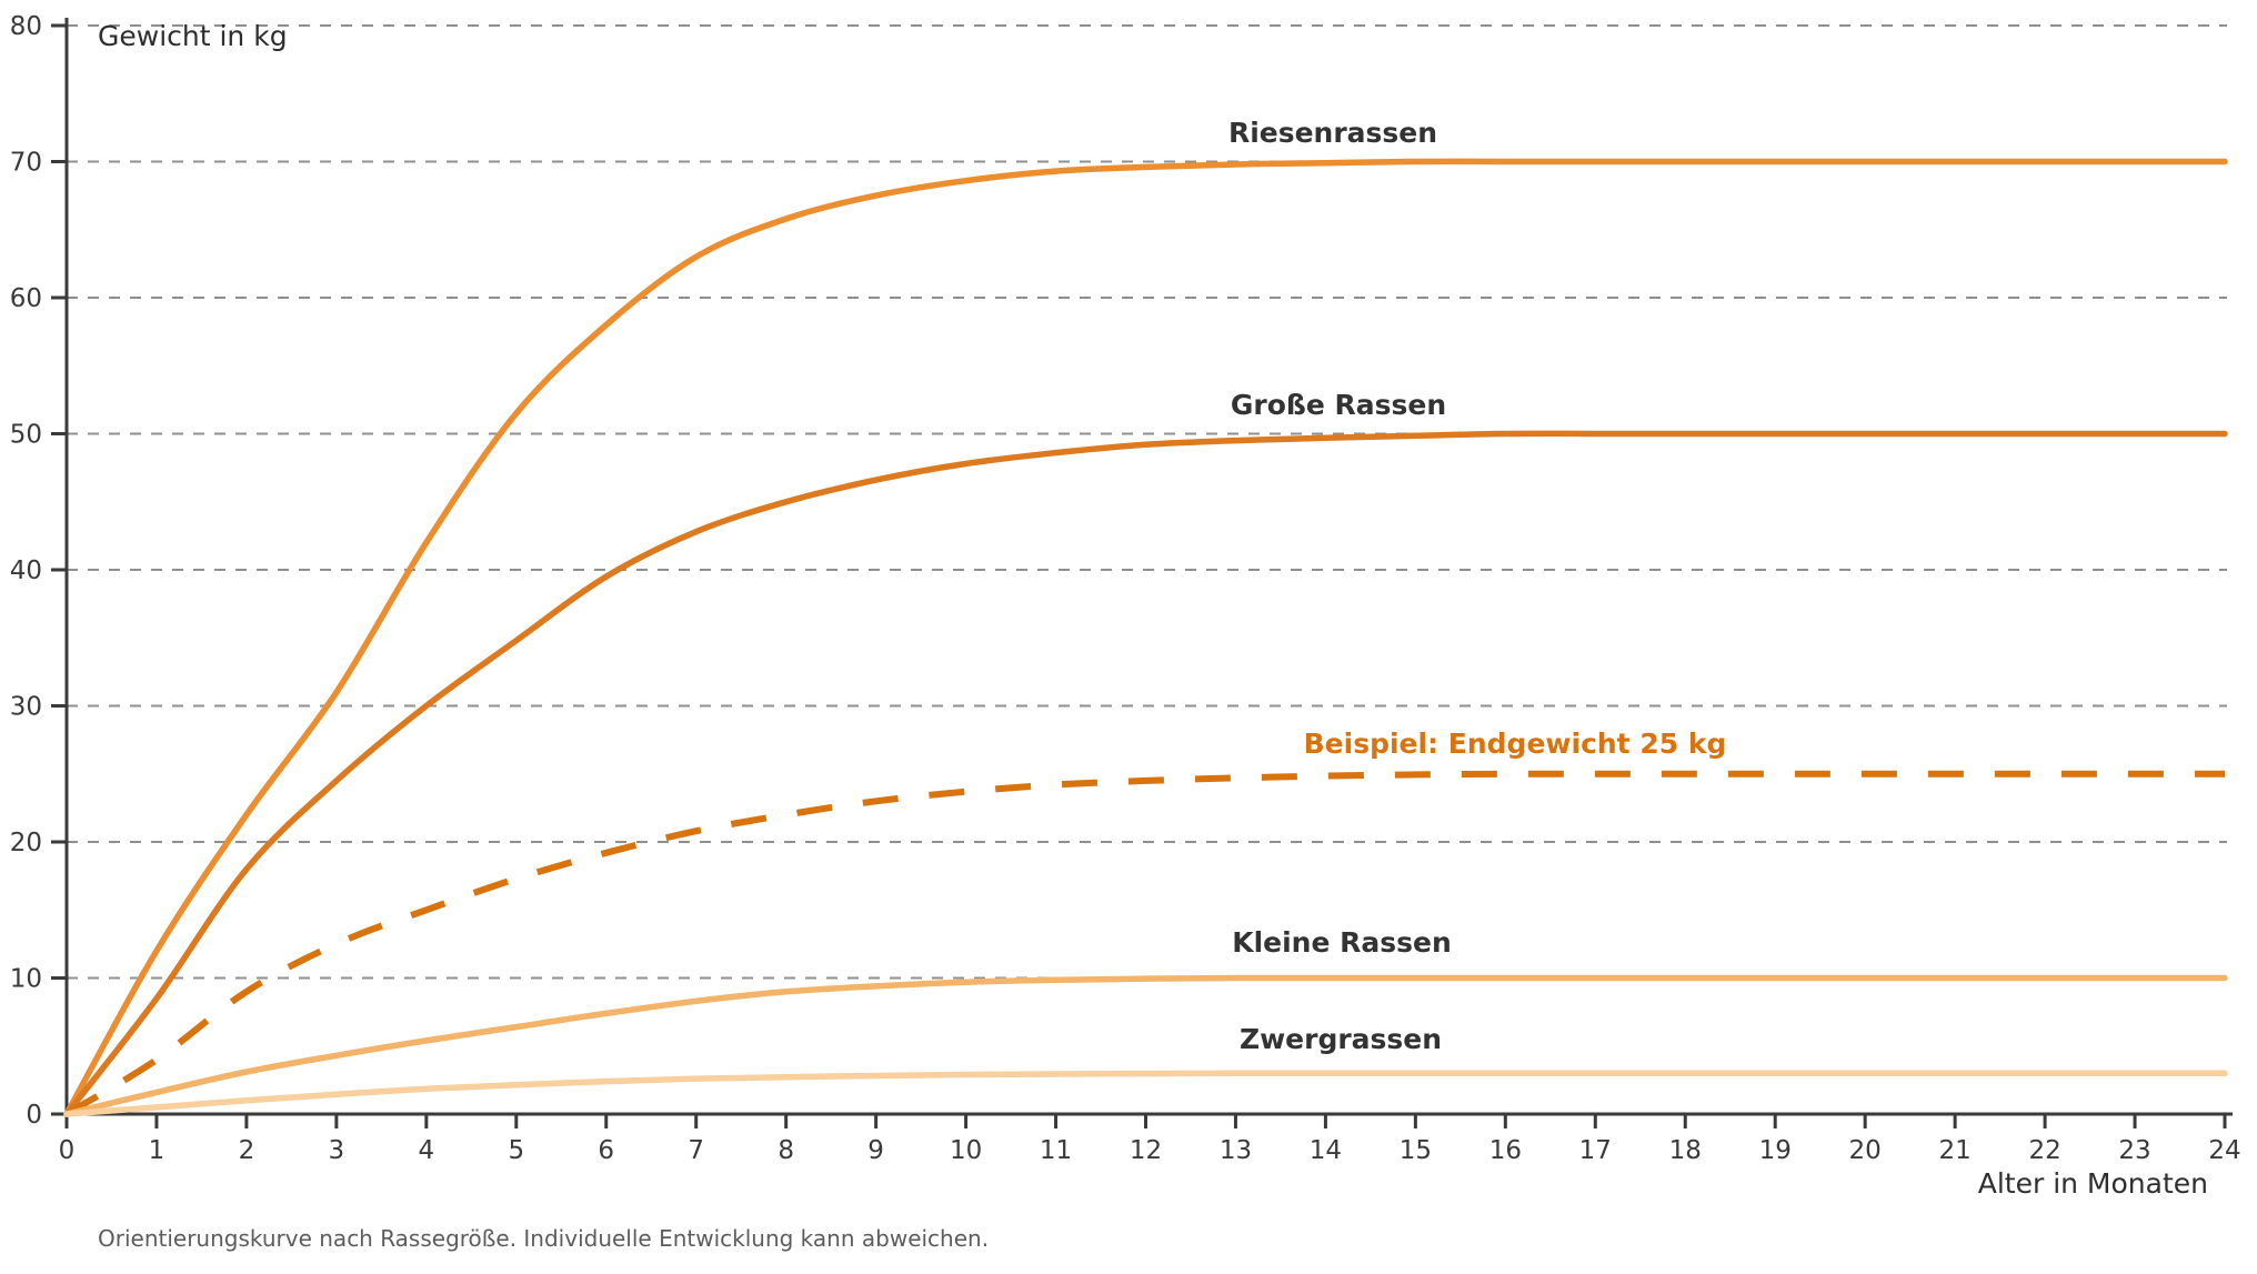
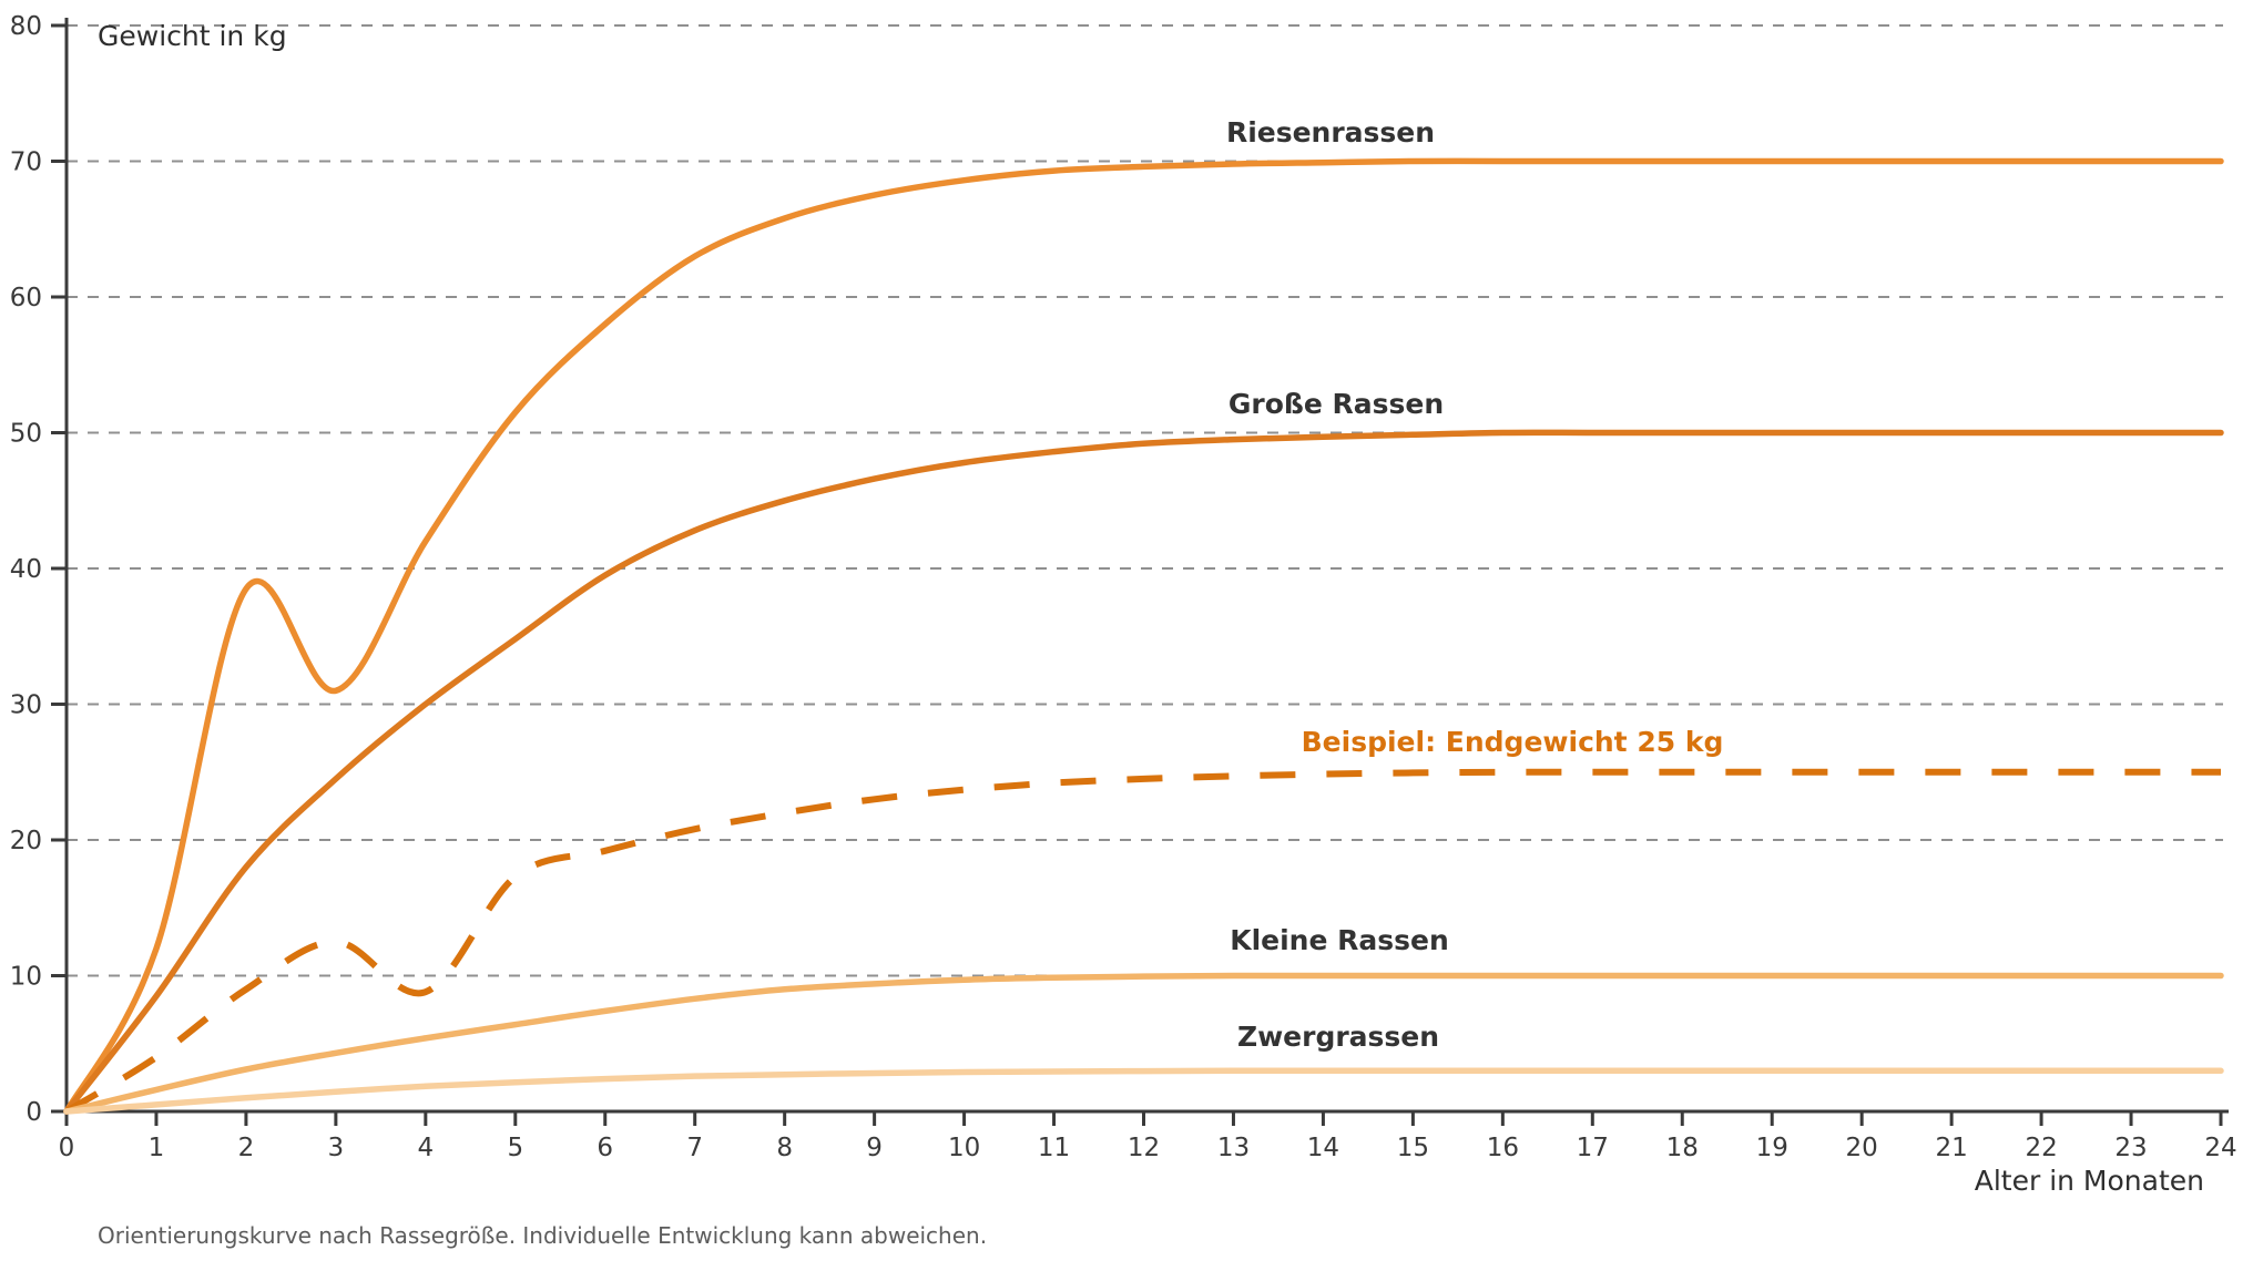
Riesenrassen/2: 22.0 -> 38.5
Beispiel: Endgewicht 25 kg/4: 15.0 -> 8.8
